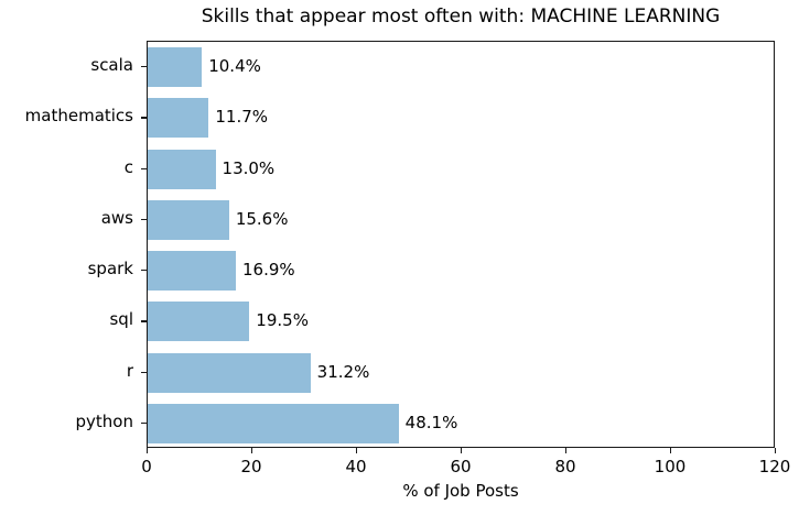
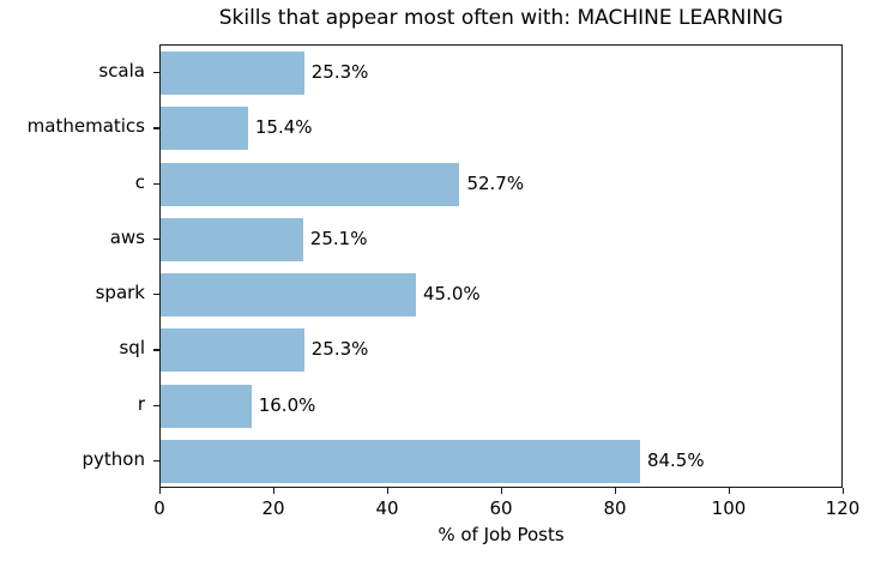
scala: 10.4% -> 25.3%
mathematics: 11.7% -> 15.4%
c: 13.0% -> 52.7%
aws: 15.6% -> 25.1%
spark: 16.9% -> 45.0%
sql: 19.5% -> 25.3%
r: 31.2% -> 16.0%
python: 48.1% -> 84.5%
